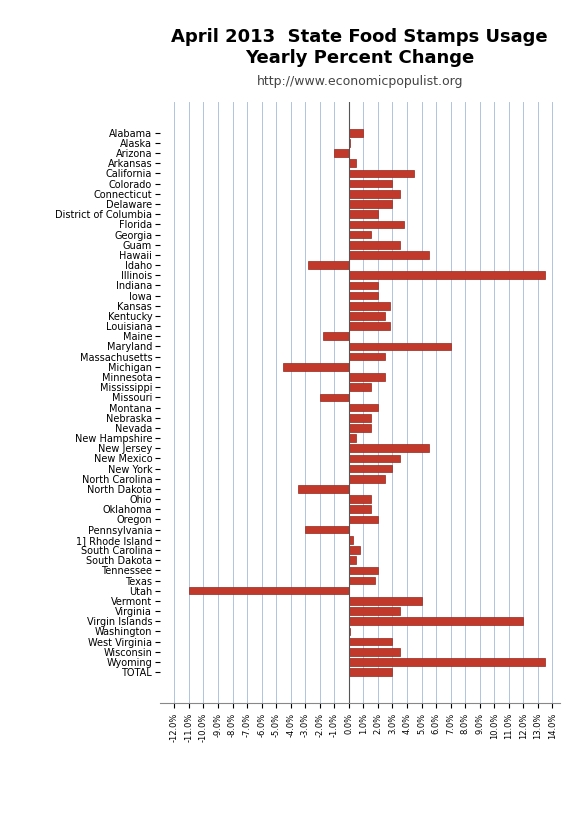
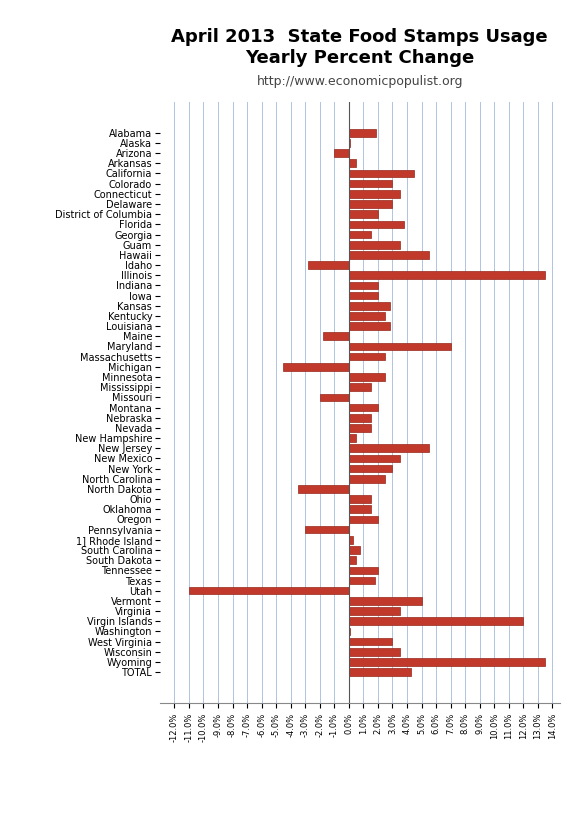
Alabama: 1.0% -> 1.9%
TOTAL: 3.0% -> 4.3%
